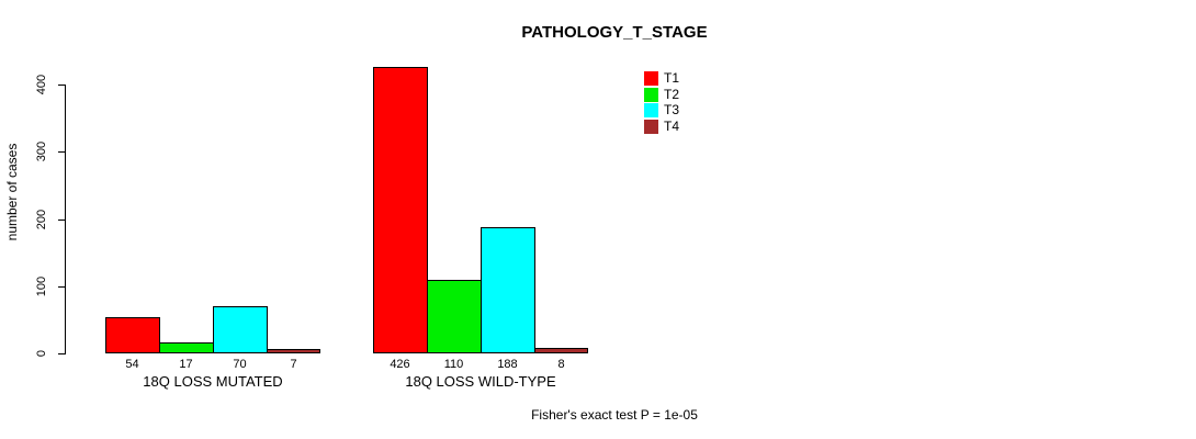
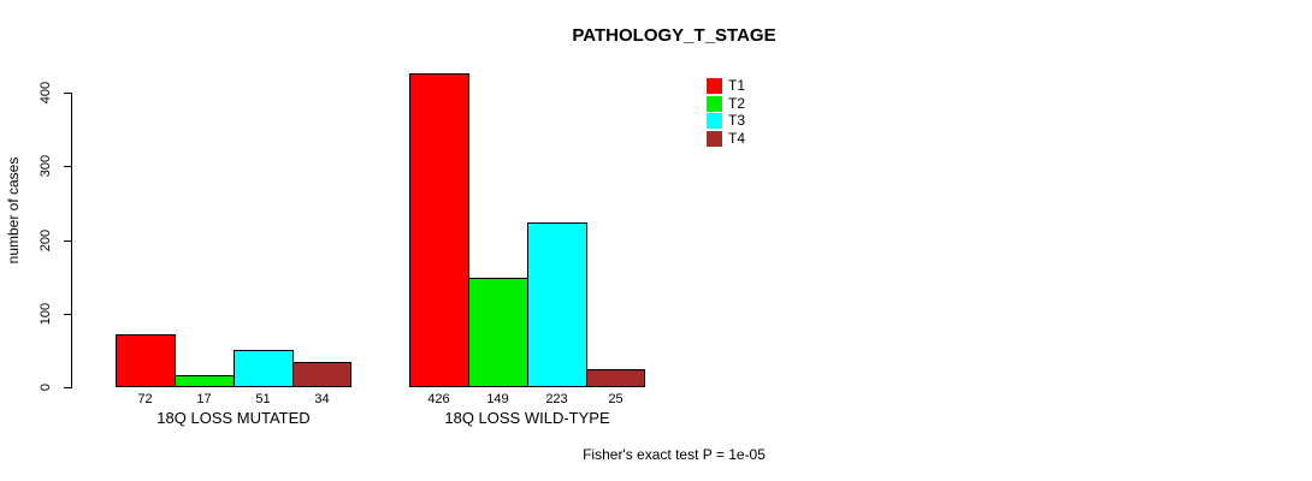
T1/18Q LOSS MUTATED: 54 -> 72
T3/18Q LOSS MUTATED: 70 -> 51
T4/18Q LOSS MUTATED: 7 -> 34
T2/18Q LOSS WILD-TYPE: 110 -> 149
T3/18Q LOSS WILD-TYPE: 188 -> 223
T4/18Q LOSS WILD-TYPE: 8 -> 25
